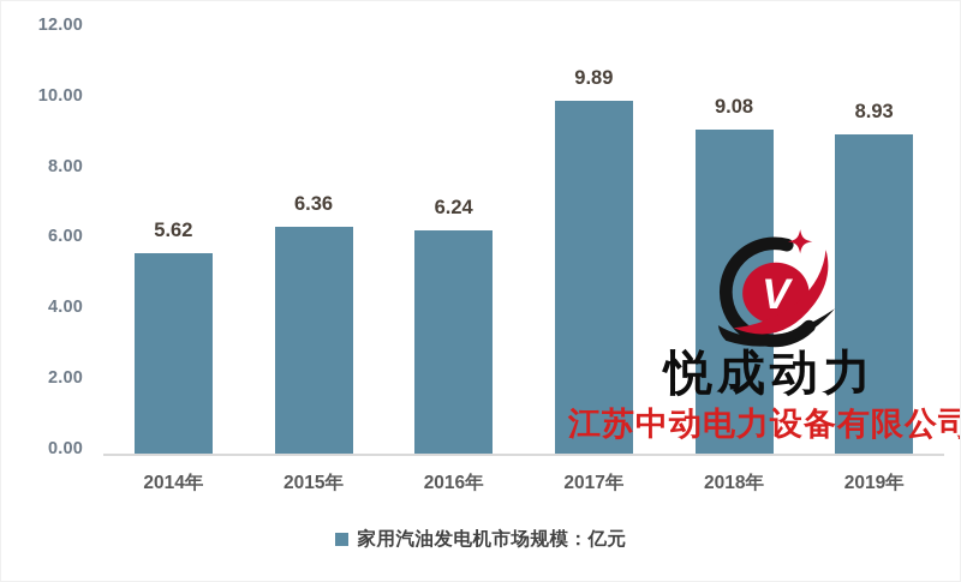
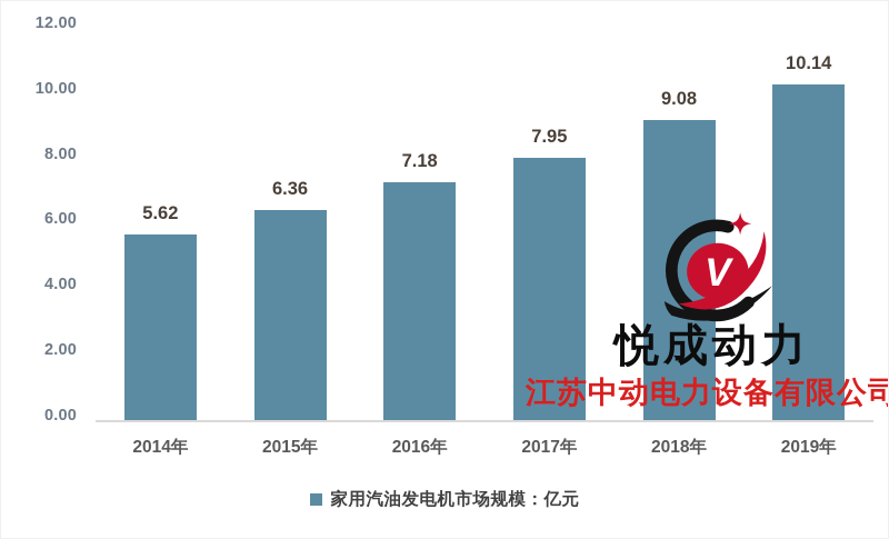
2016年: 6.24 -> 7.18
2017年: 9.89 -> 7.95
2019年: 8.93 -> 10.14
